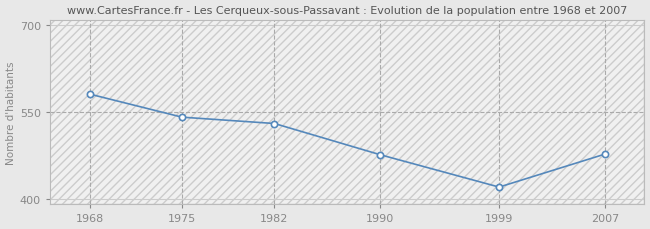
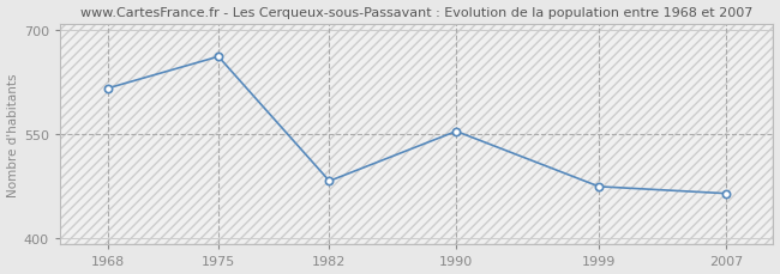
1968: 581 -> 616
1975: 541 -> 662
1982: 530 -> 482
1990: 476 -> 554
1999: 420 -> 474
2007: 477 -> 464
